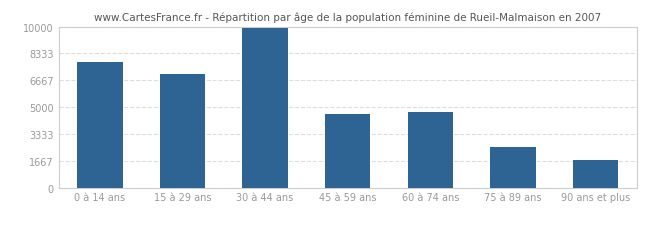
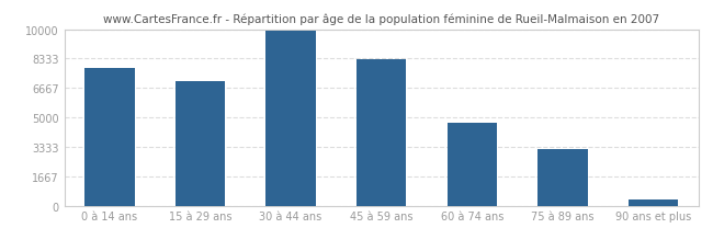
45 à 59 ans: 4600 -> 8300
75 à 89 ans: 2500 -> 3200
90 ans et plus: 1700 -> 400
